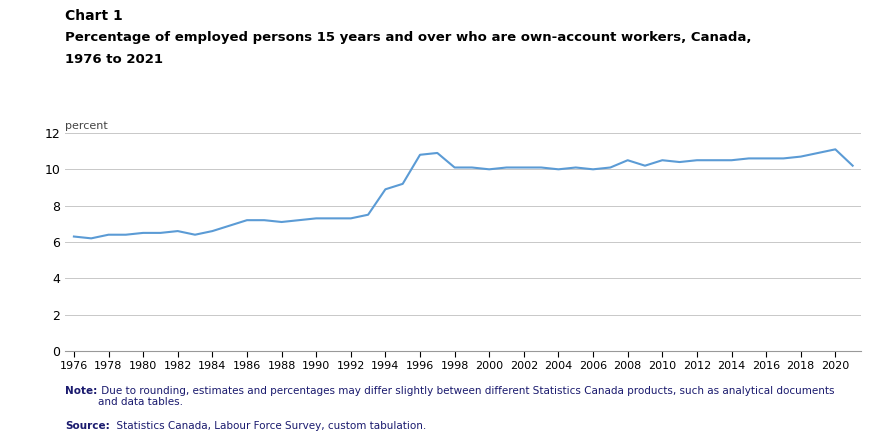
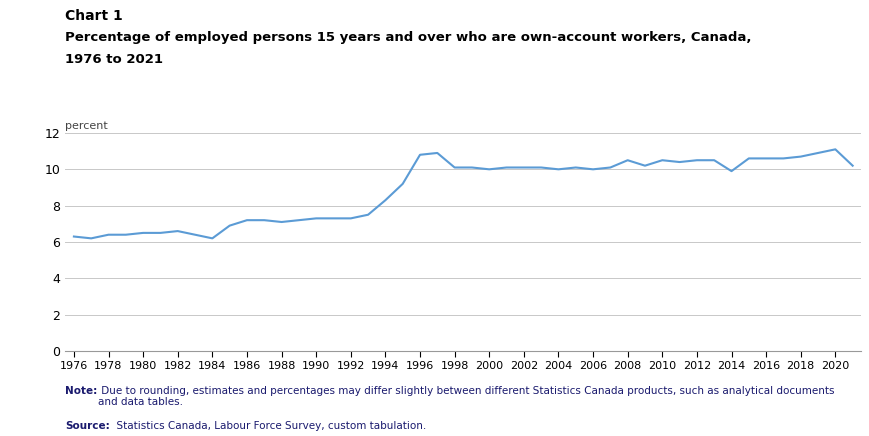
1984: 6.6 -> 6.2
1994: 8.9 -> 8.3
2014: 10.5 -> 9.9
